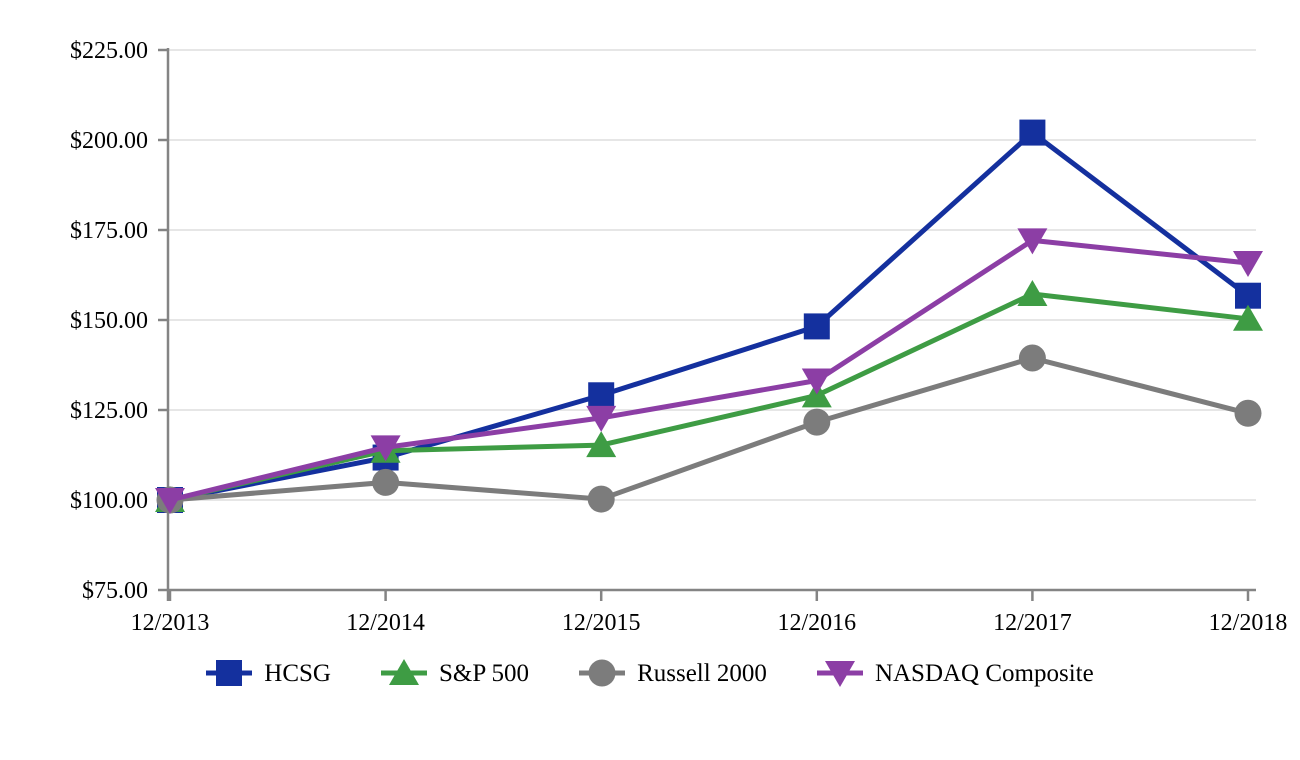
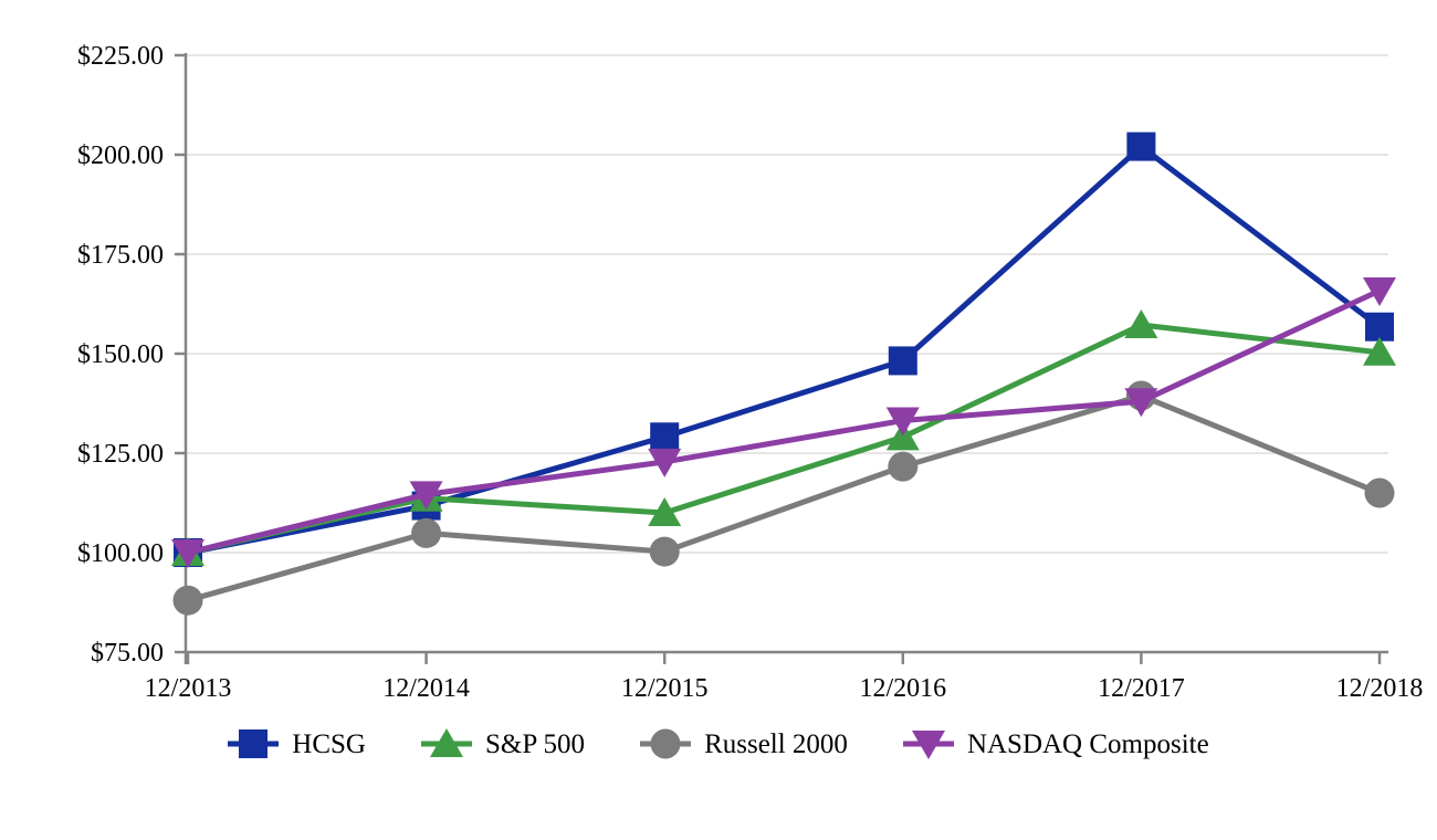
Russell 2000/12/2013: $100 -> $88
S&P 500/12/2015: $115 -> $110
NASDAQ Composite/12/2017: $172 -> $138
Russell 2000/12/2018: $124 -> $115
